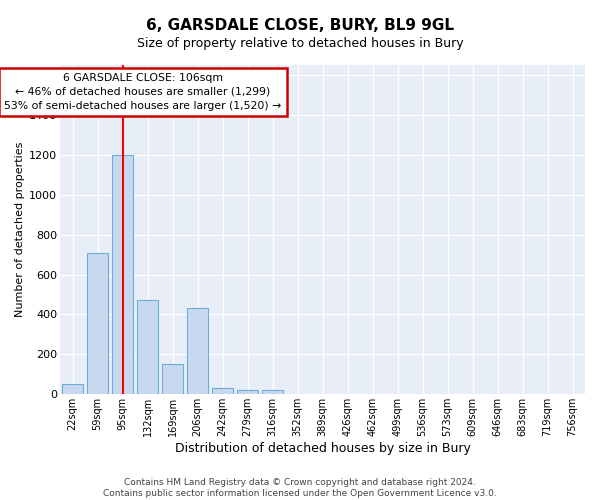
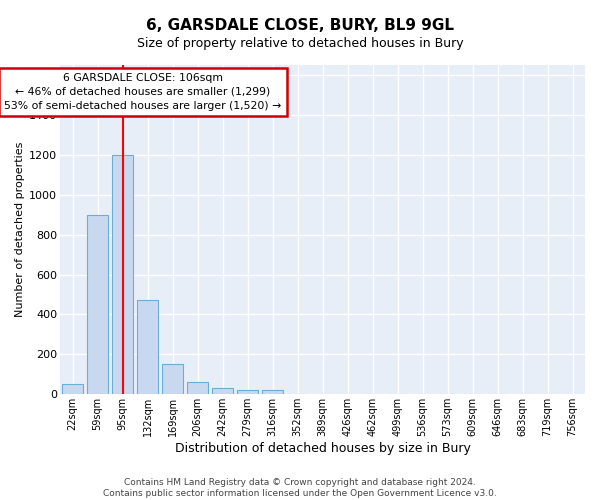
59sqm: 710 -> 900
206sqm: 430 -> 60
